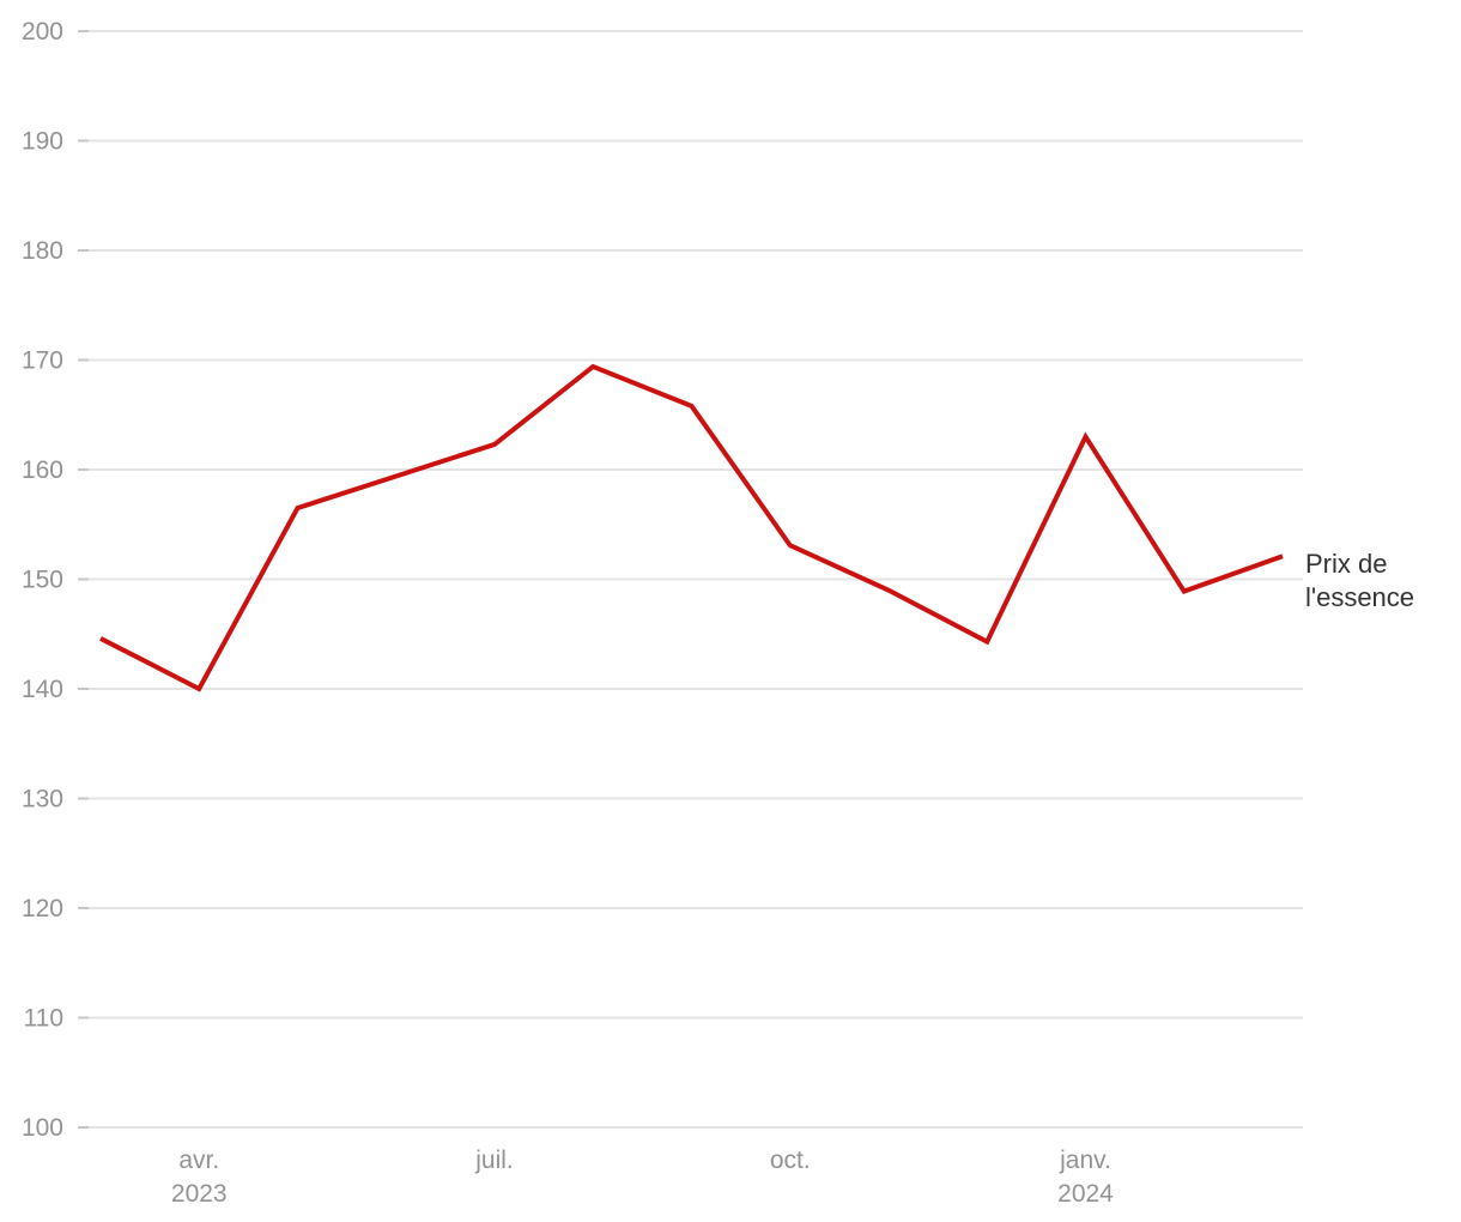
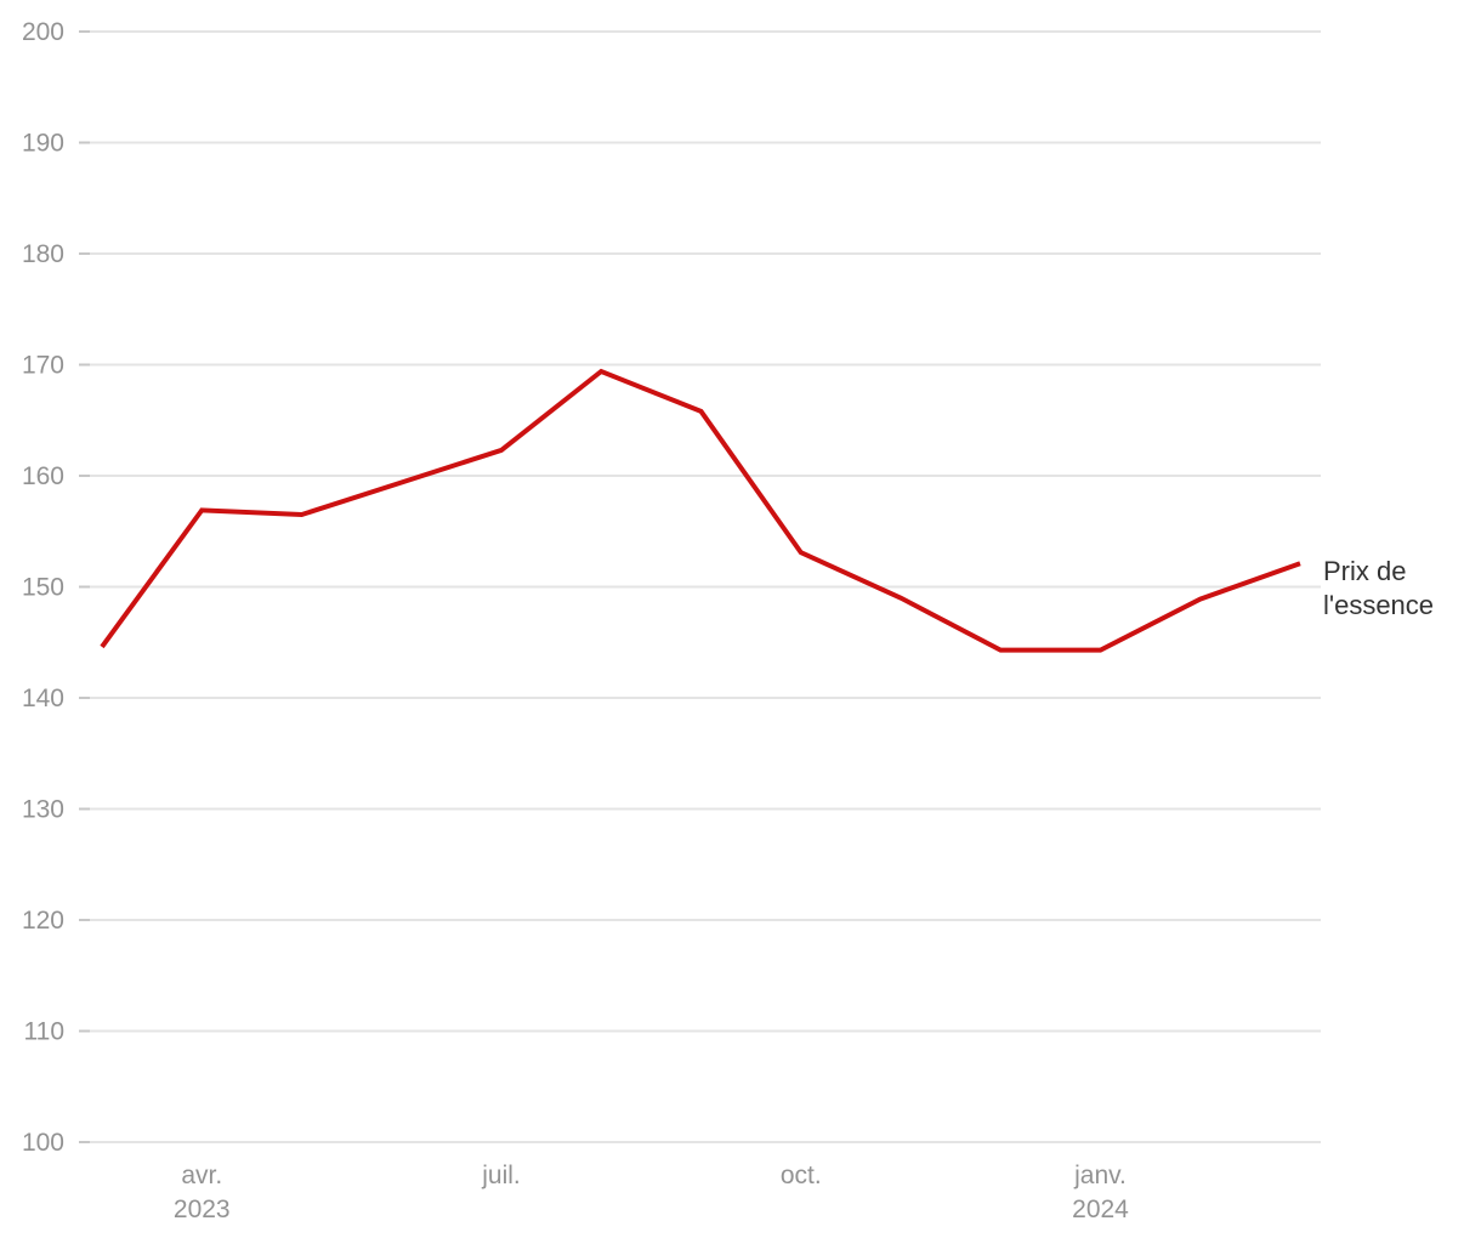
avr. 2023: 140 -> 157
janv. 2024: 163 -> 144
